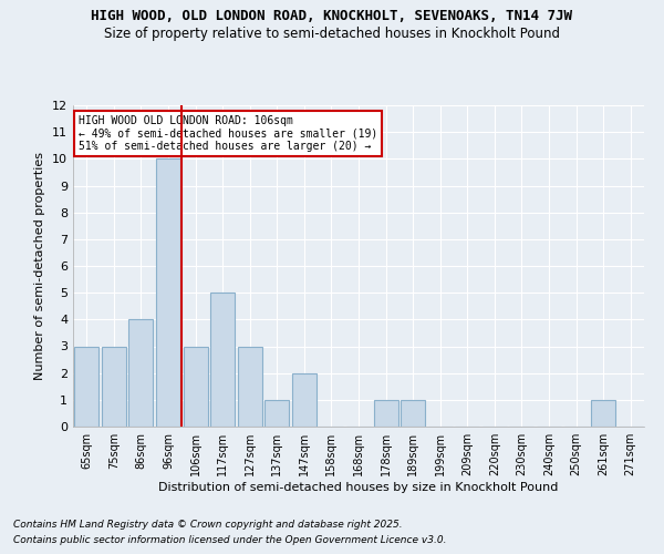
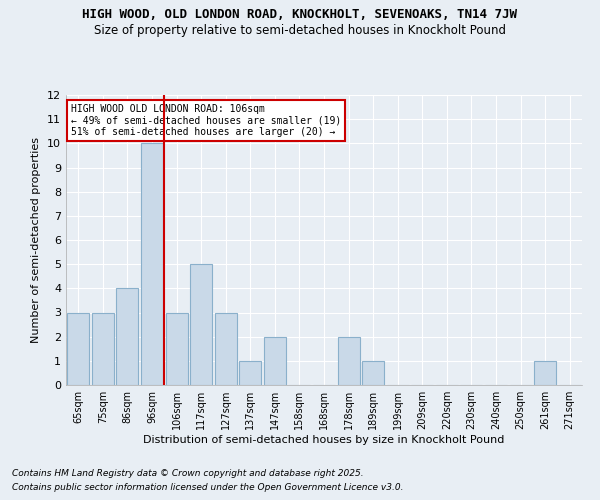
178sqm: 1 -> 2
